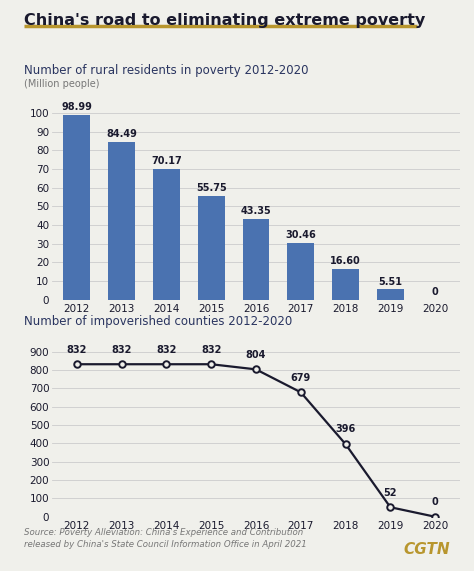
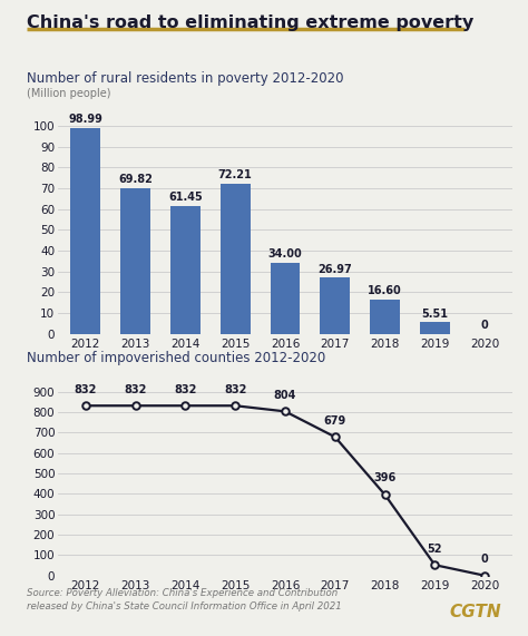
2013: 84.49 -> 69.82
2014: 70.17 -> 61.45
2015: 55.75 -> 72.21
2016: 43.35 -> 34.00
2017: 30.46 -> 26.97
